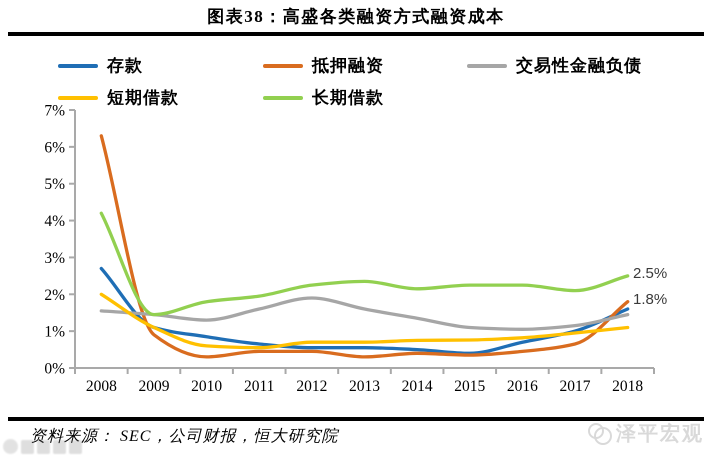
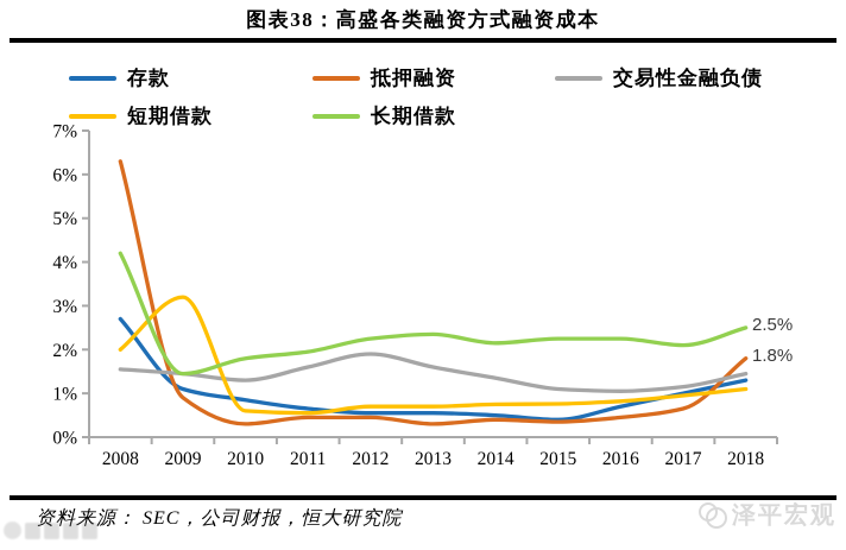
短期借款/2009: 1.1% -> 3.2%
存款/2018: 1.6% -> 1.3%
